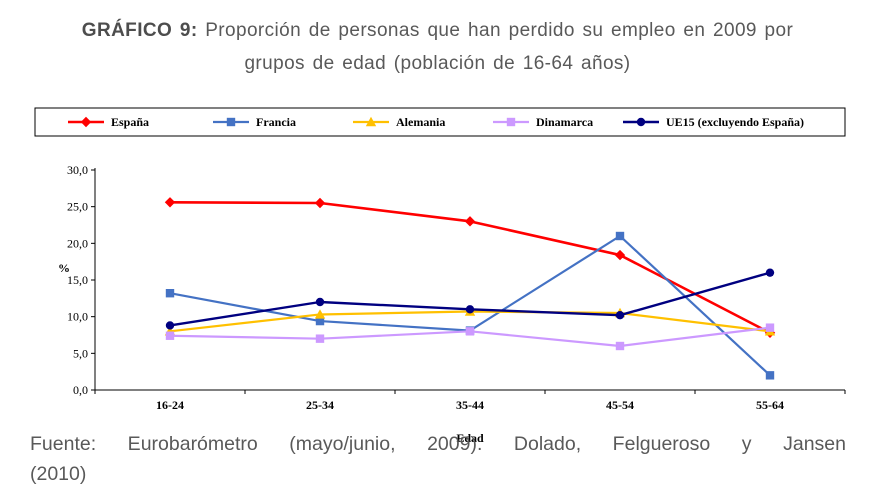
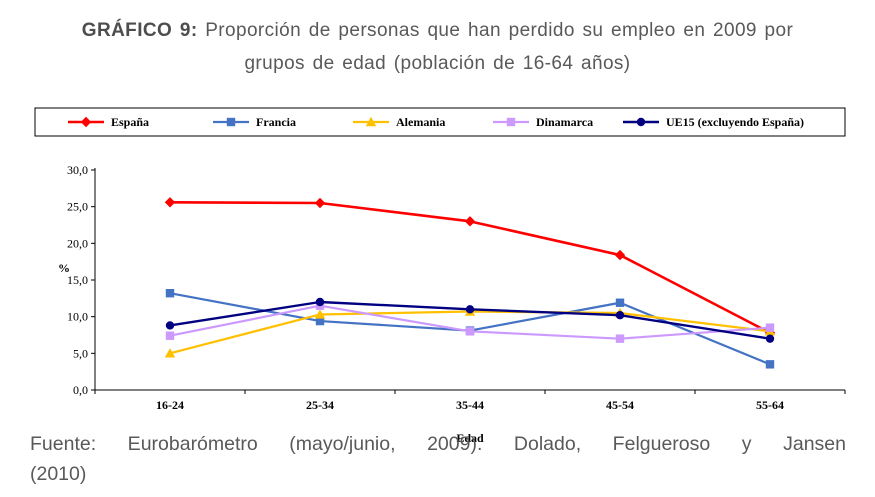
Alemania/16-24: 8 -> 5
Dinamarca/25-34: 7 -> 12
Francia/45-54: 21 -> 12
Dinamarca/45-54: 6 -> 7
Francia/55-64: 2 -> 4
UE15 (excluyendo España)/55-64: 16 -> 7
